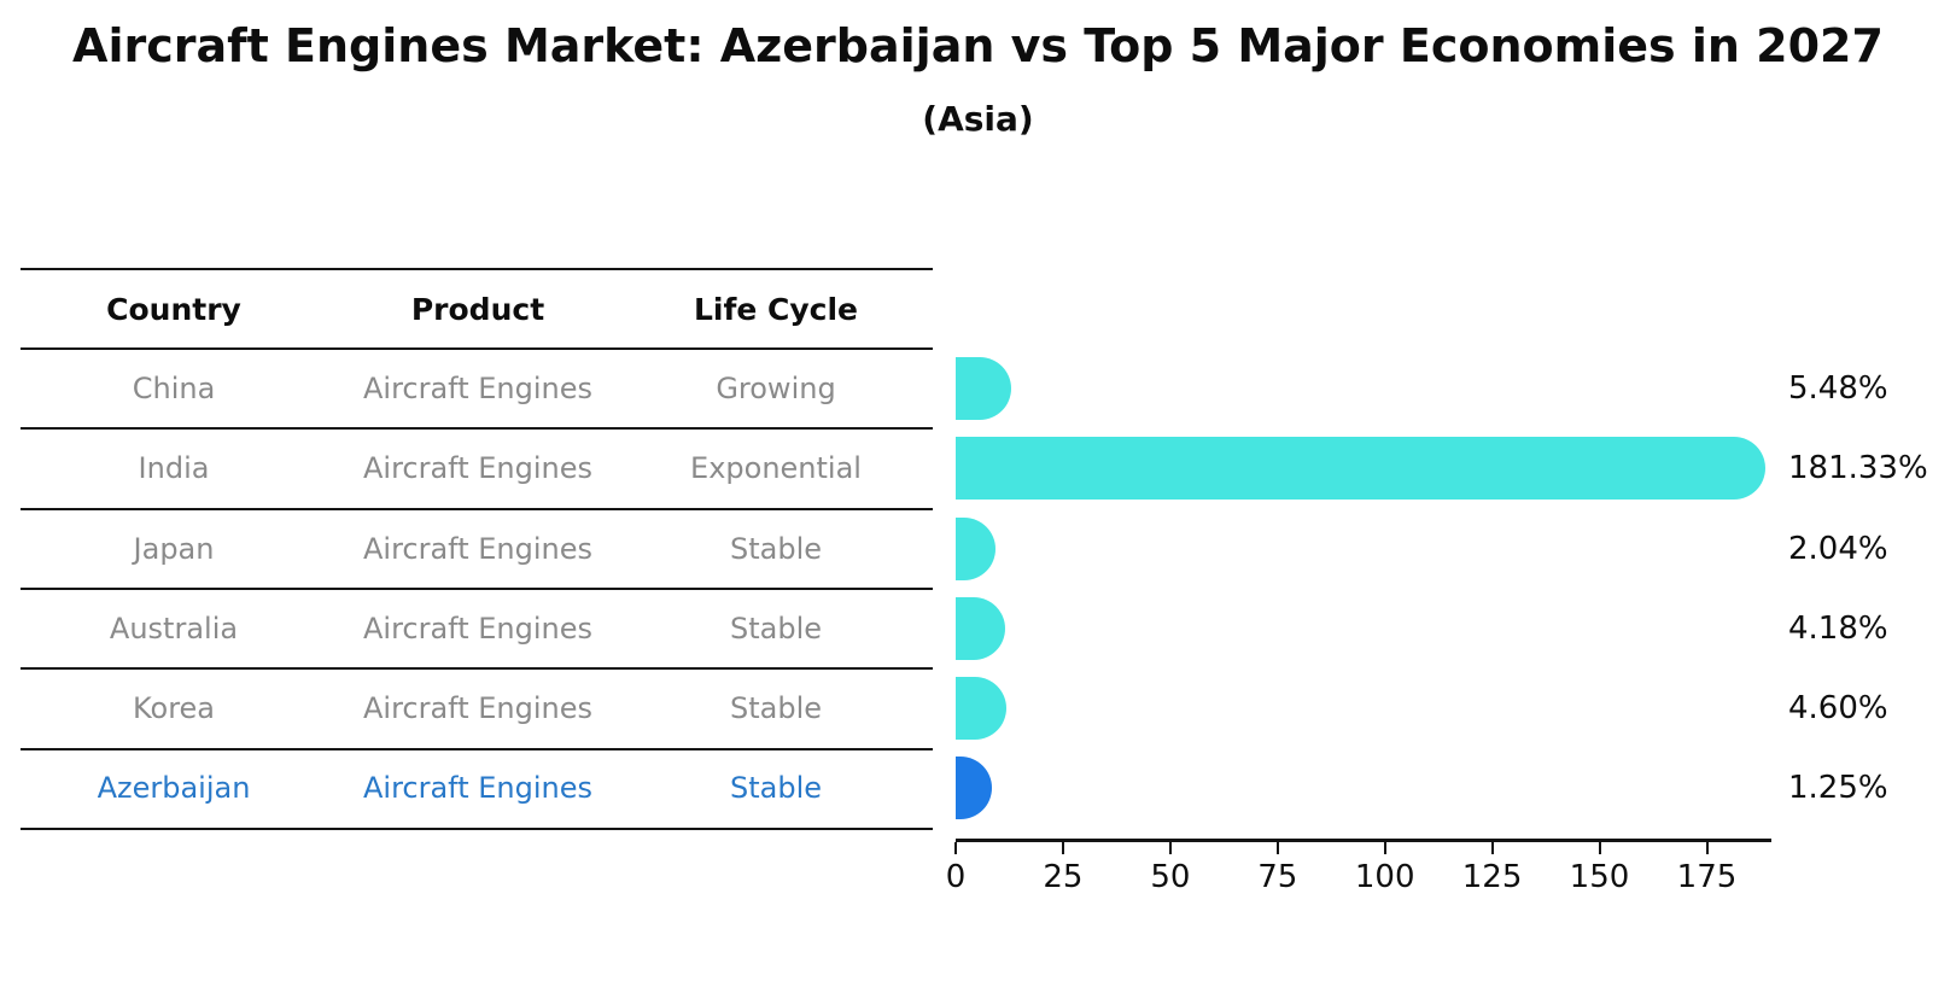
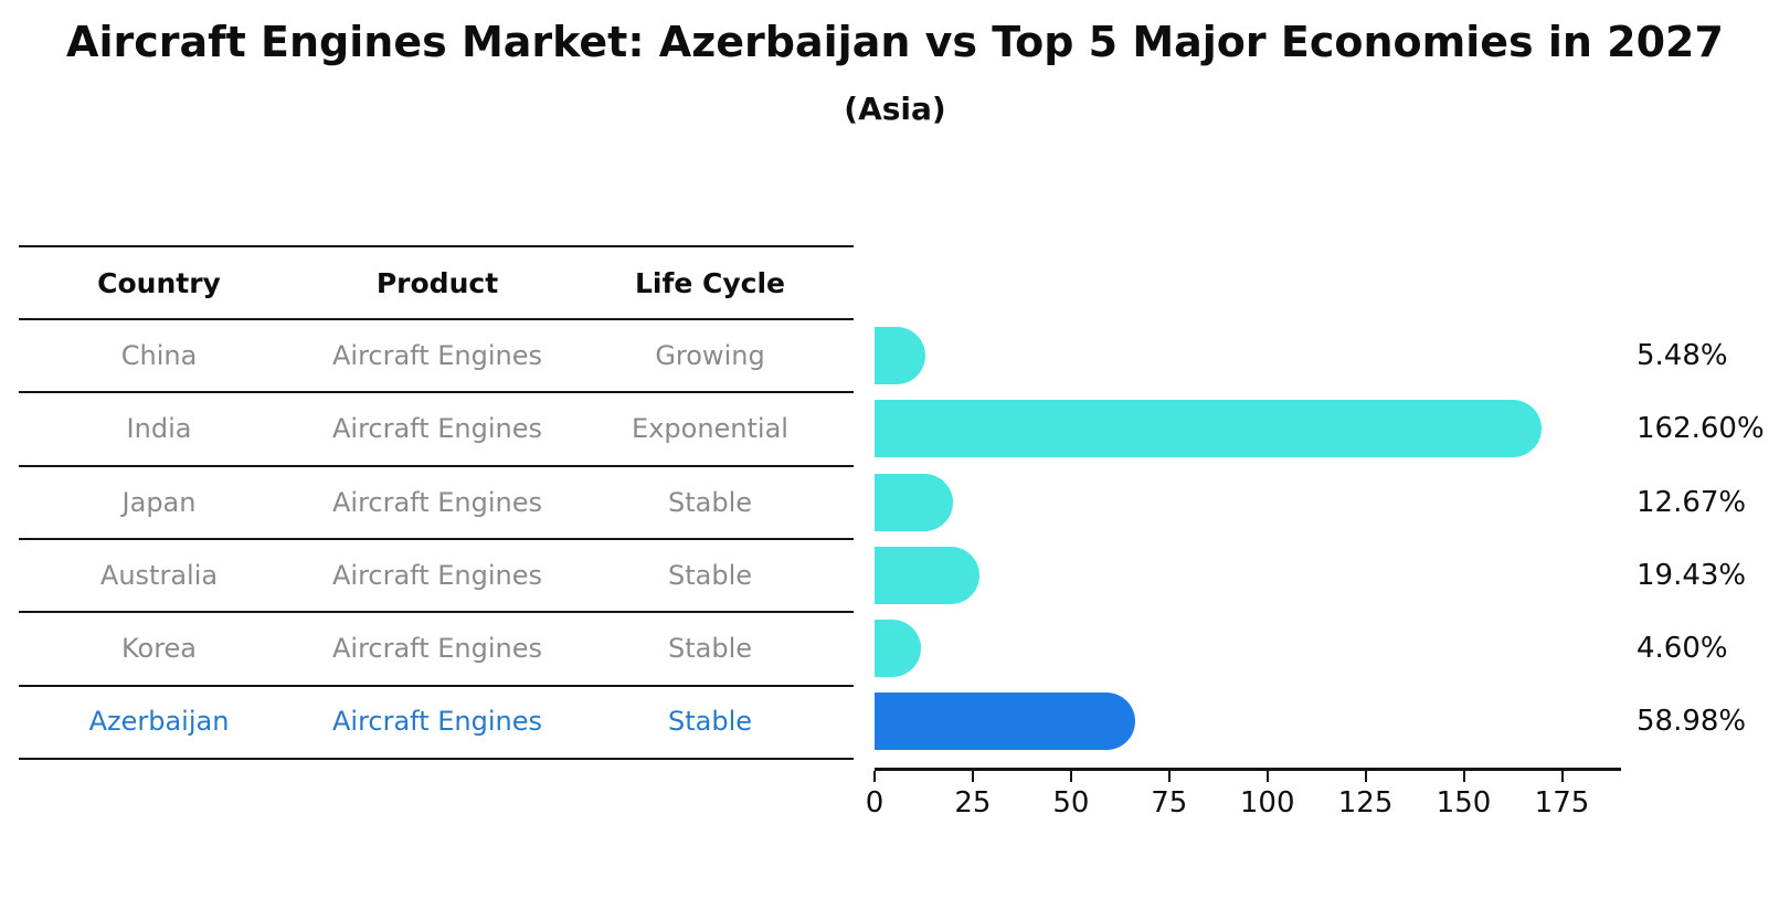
India: 181.33% -> 162.60%
Japan: 2.04% -> 12.67%
Australia: 4.18% -> 19.43%
Azerbaijan: 1.25% -> 58.98%
